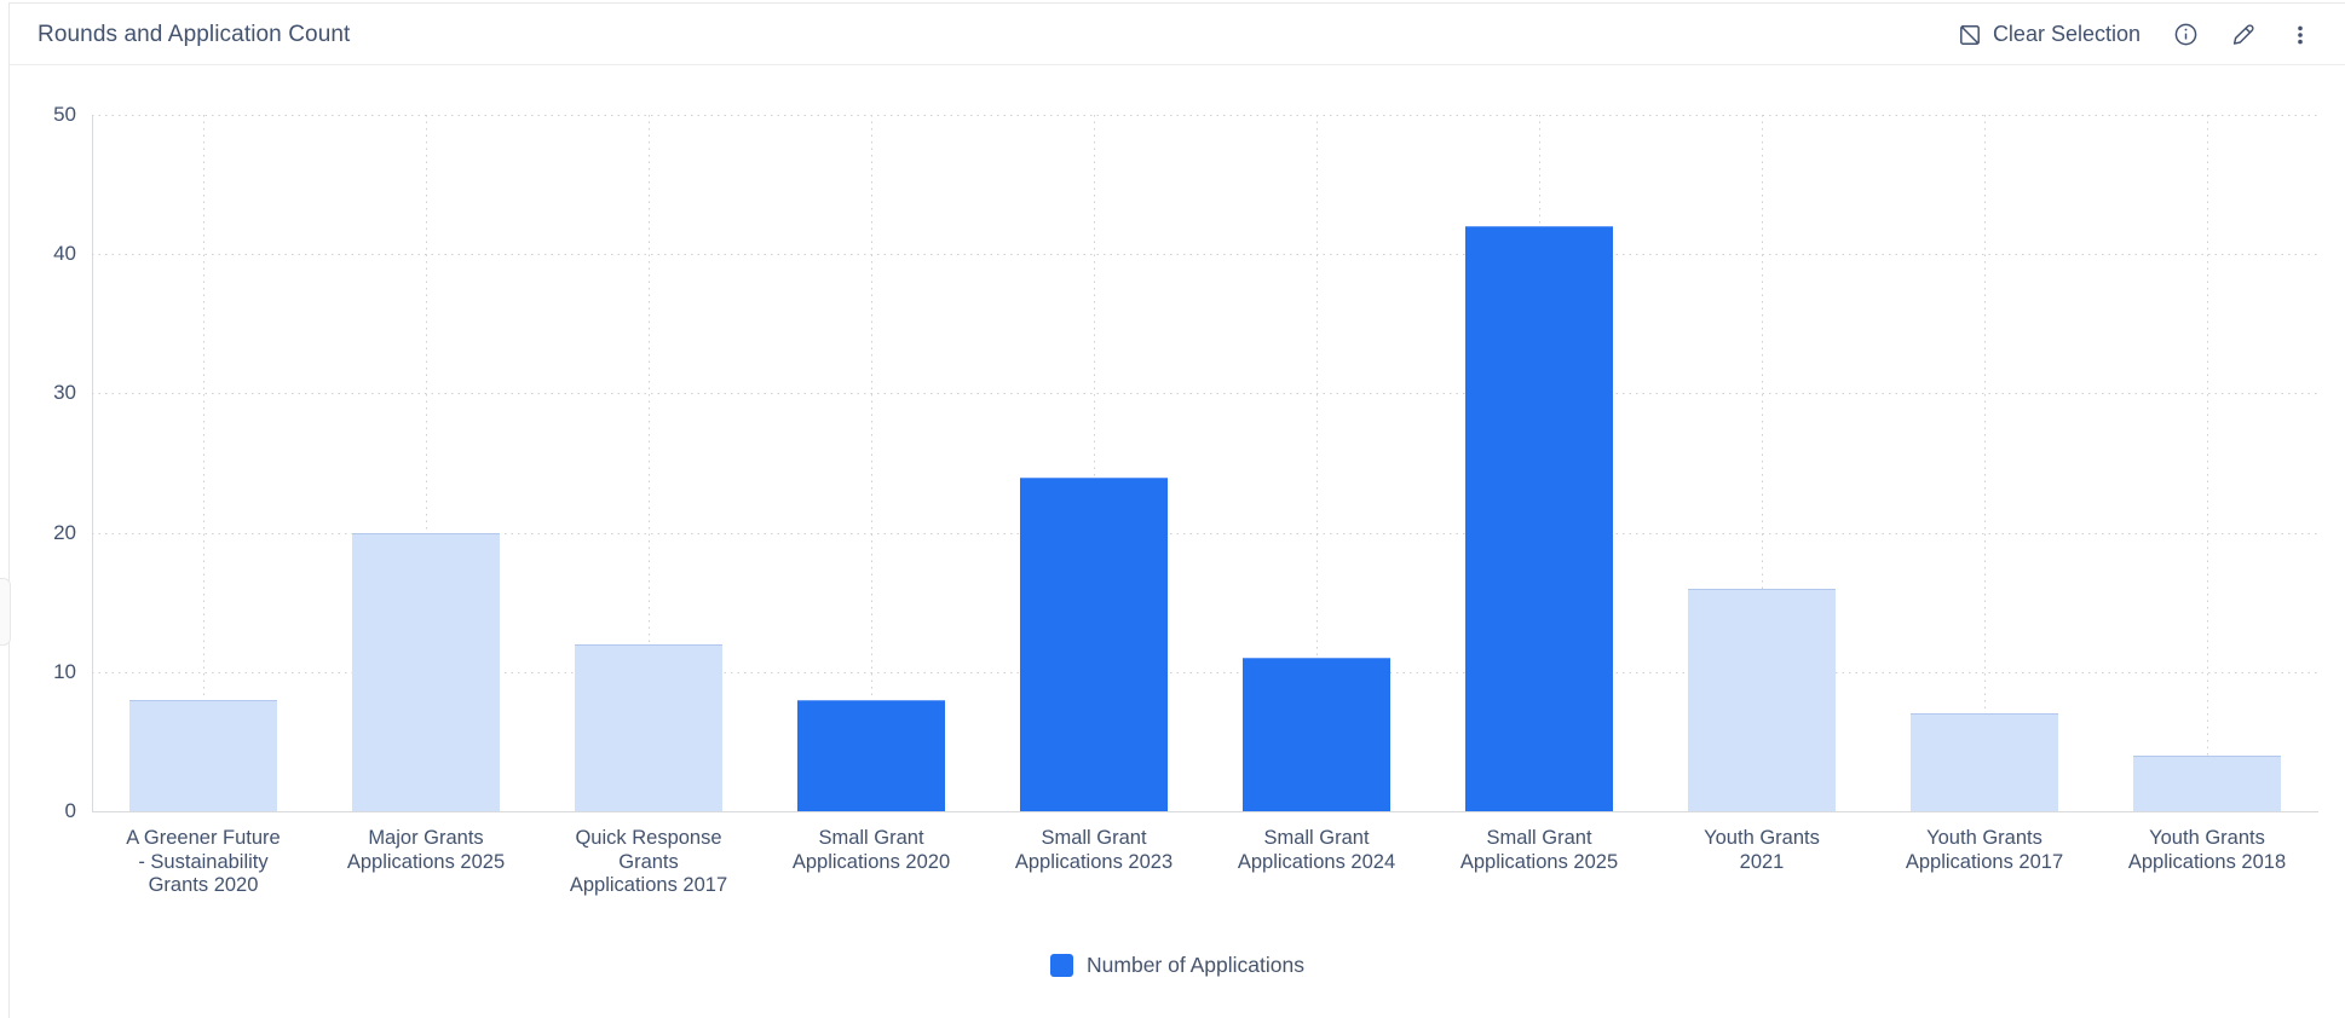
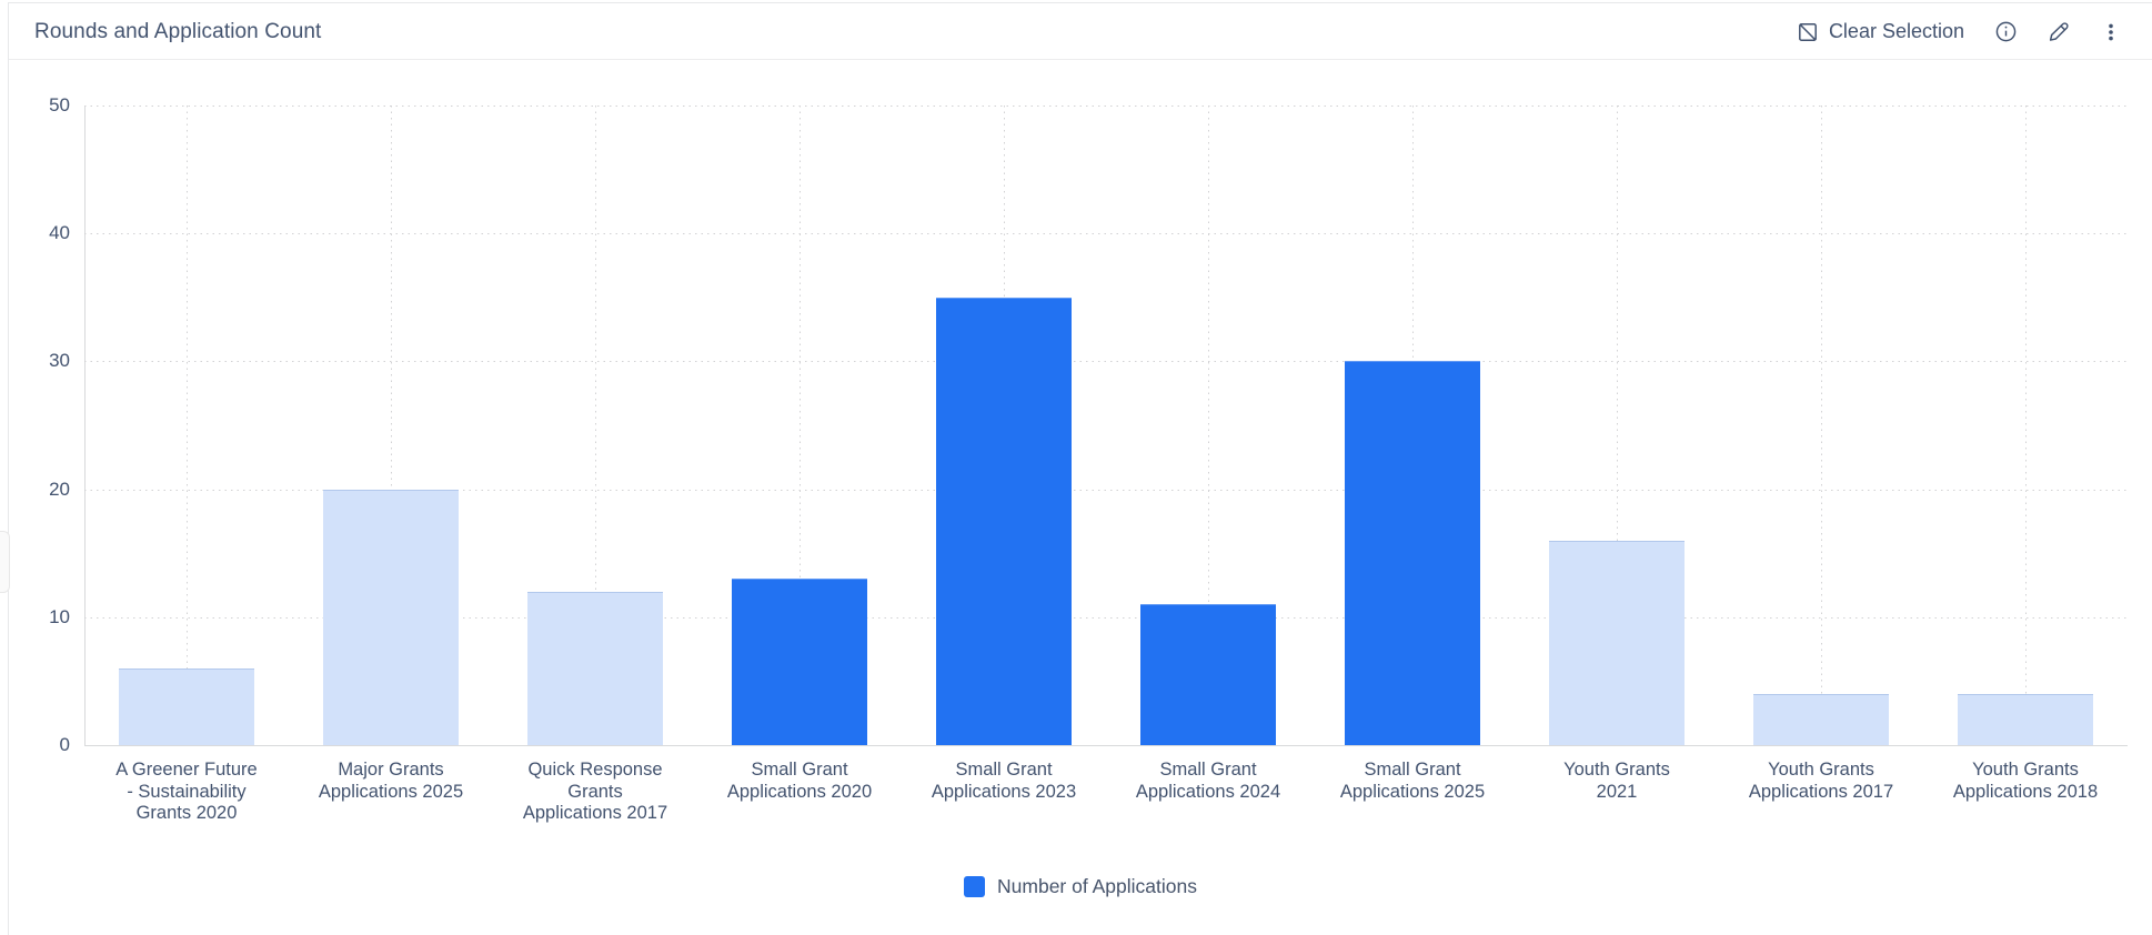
A Greener Future - Sustainability Grants 2020: 8 -> 6
Small Grant Applications 2020: 8 -> 13
Small Grant Applications 2023: 24 -> 35
Small Grant Applications 2025: 42 -> 30
Youth Grants Applications 2017: 7 -> 4
